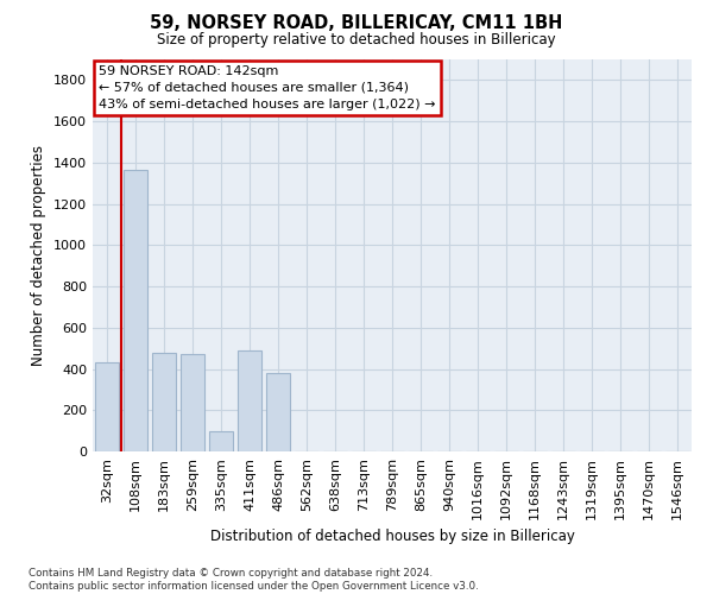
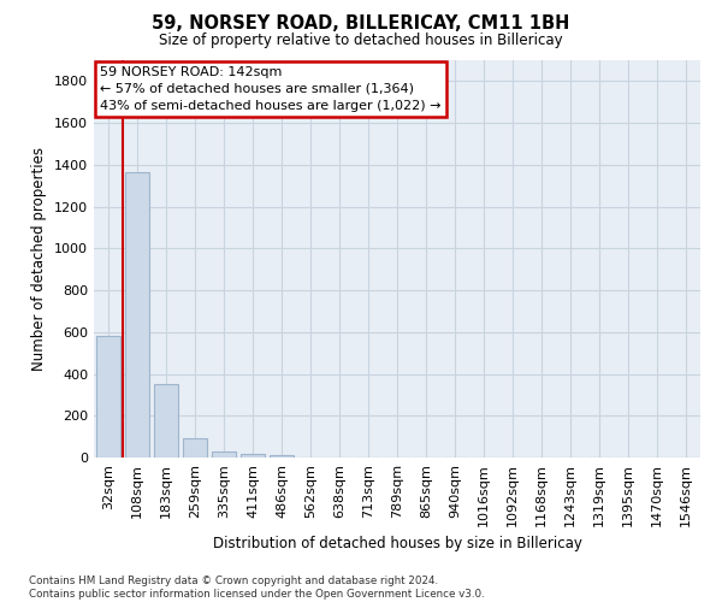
32sqm: 430 -> 580
183sqm: 480 -> 350
259sqm: 470 -> 90
335sqm: 100 -> 30
411sqm: 490 -> 20
486sqm: 380 -> 10
